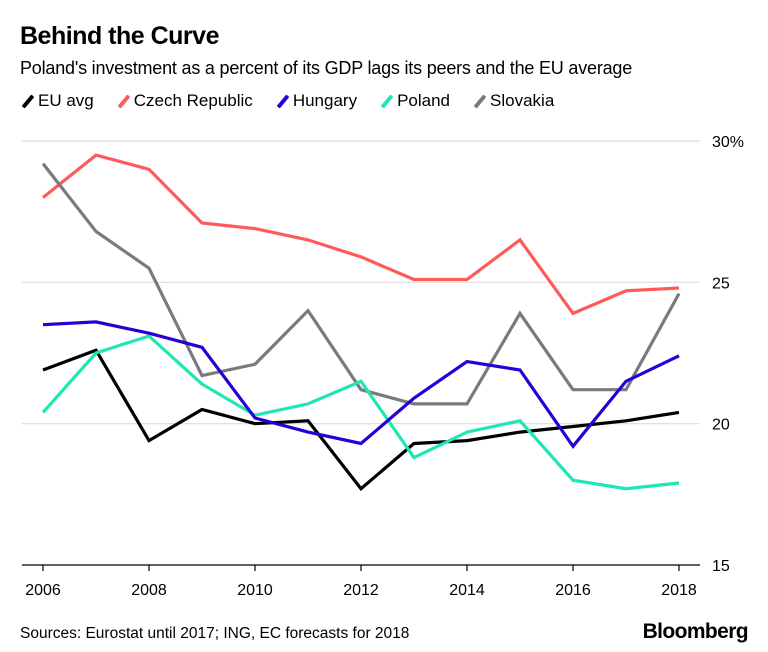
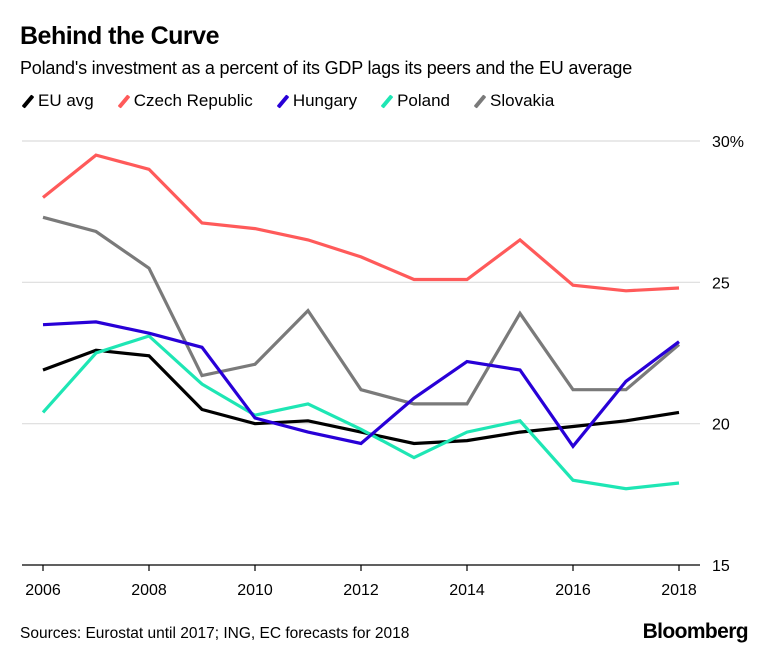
Slovakia/2006: 29.2% -> 27.3%
EU avg/2008: 19.4% -> 22.4%
EU avg/2012: 17.7% -> 19.7%
Poland/2012: 21.5% -> 19.8%
Czech Republic/2016: 23.9% -> 24.9%
Hungary/2018: 22.4% -> 22.9%
Slovakia/2018: 24.6% -> 22.8%
